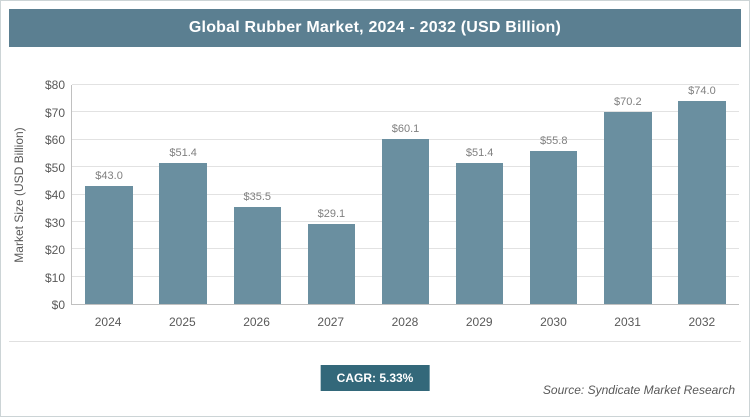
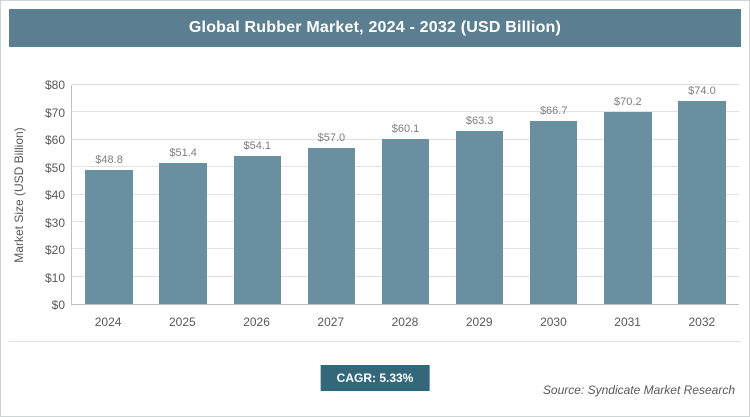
2024: $43.0 -> $48.8
2026: $35.5 -> $54.1
2027: $29.1 -> $57.0
2029: $51.4 -> $63.3
2030: $55.8 -> $66.7
